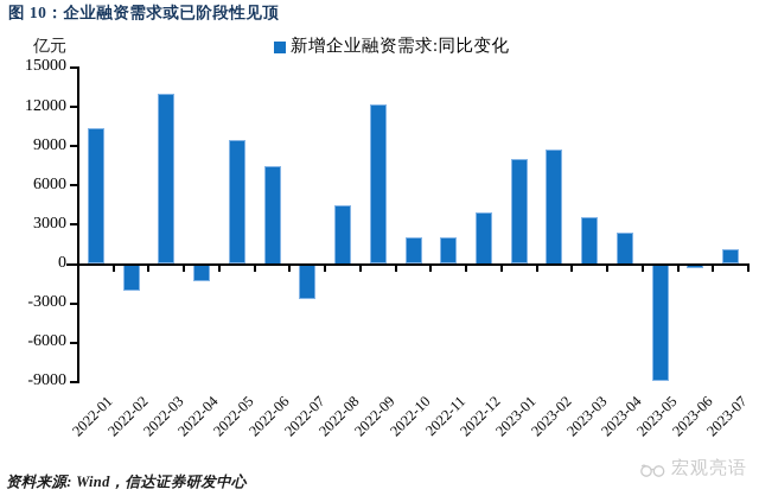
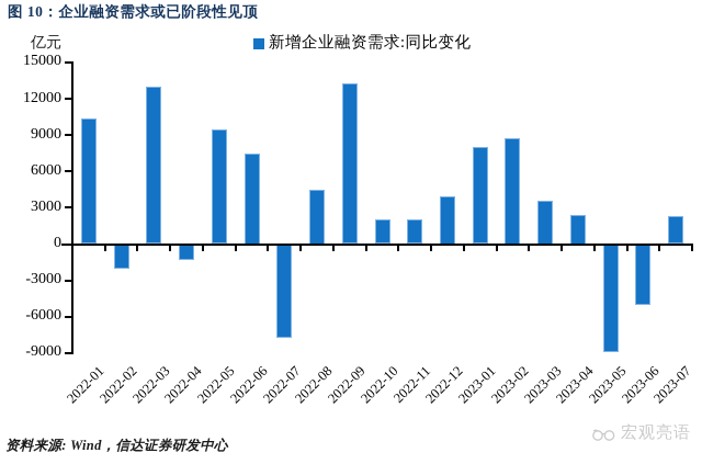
2022-07: -2700 -> -7700
2022-09: 12200 -> 13300
2023-06: -300 -> -5000
2023-07: 1100 -> 2300
